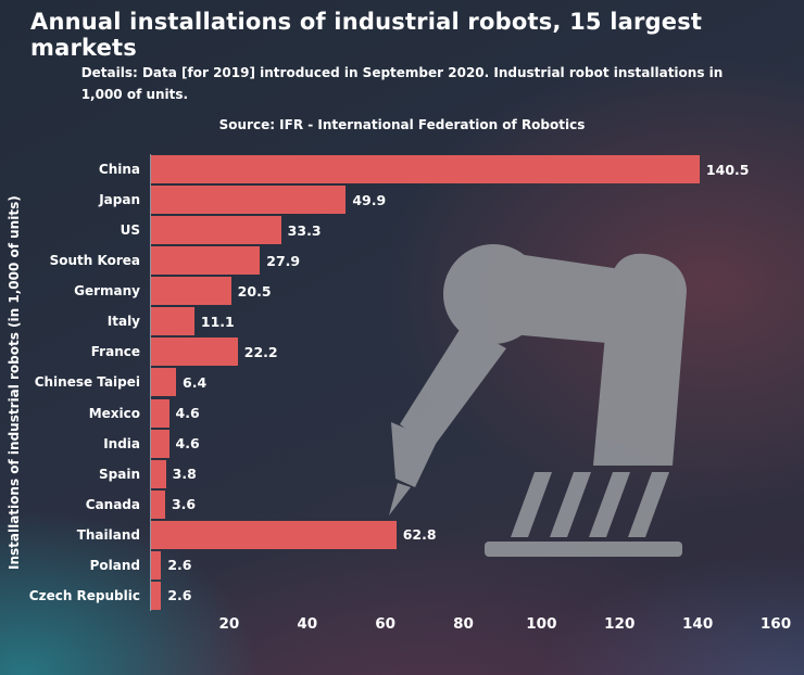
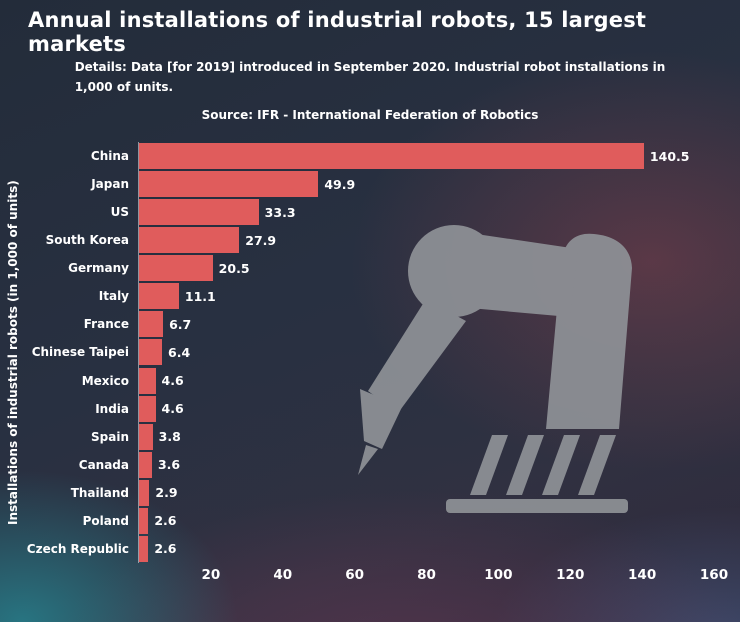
France: 22.2 -> 6.7
Thailand: 62.8 -> 2.9
